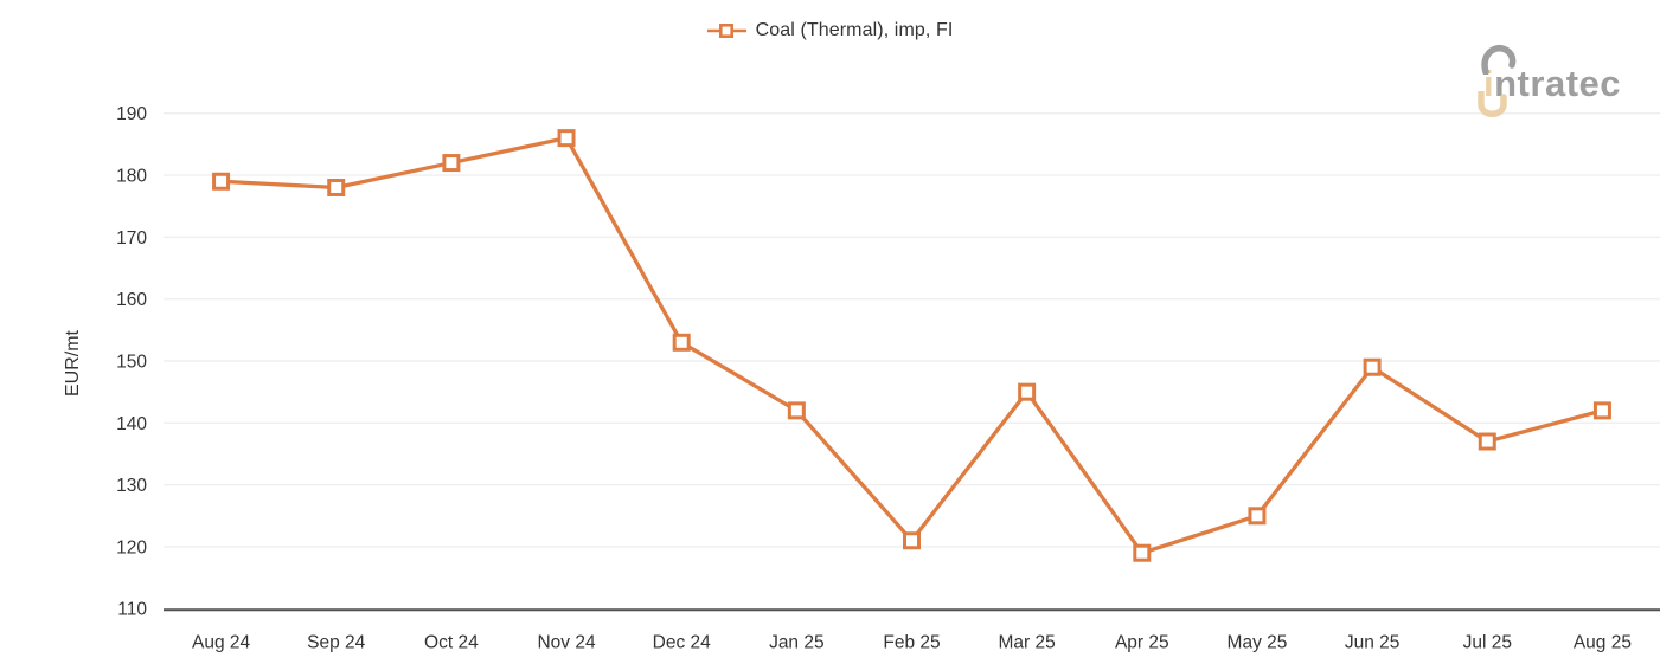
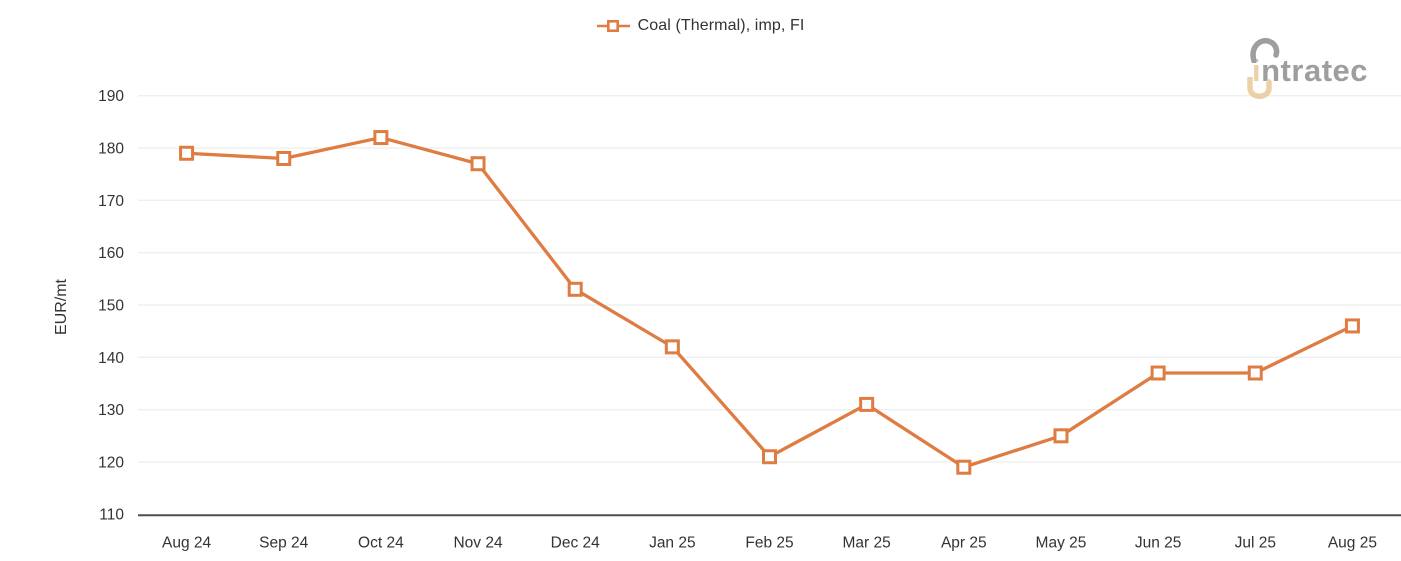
Nov 24: 186 -> 177
Mar 25: 145 -> 131
Jun 25: 149 -> 137
Aug 25: 142 -> 146
